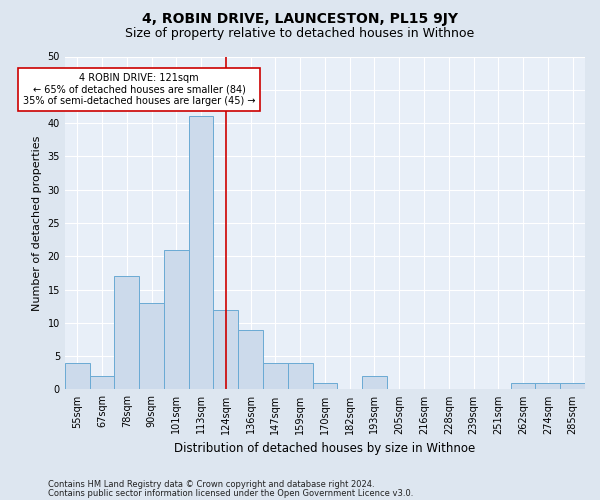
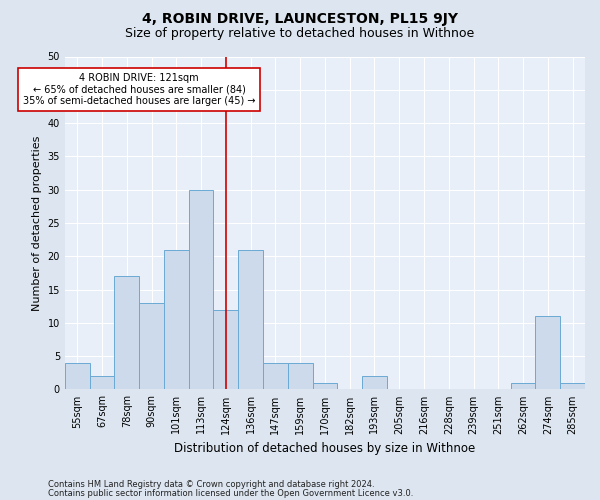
113sqm: 41 -> 30
136sqm: 9 -> 21
274sqm: 1 -> 11
